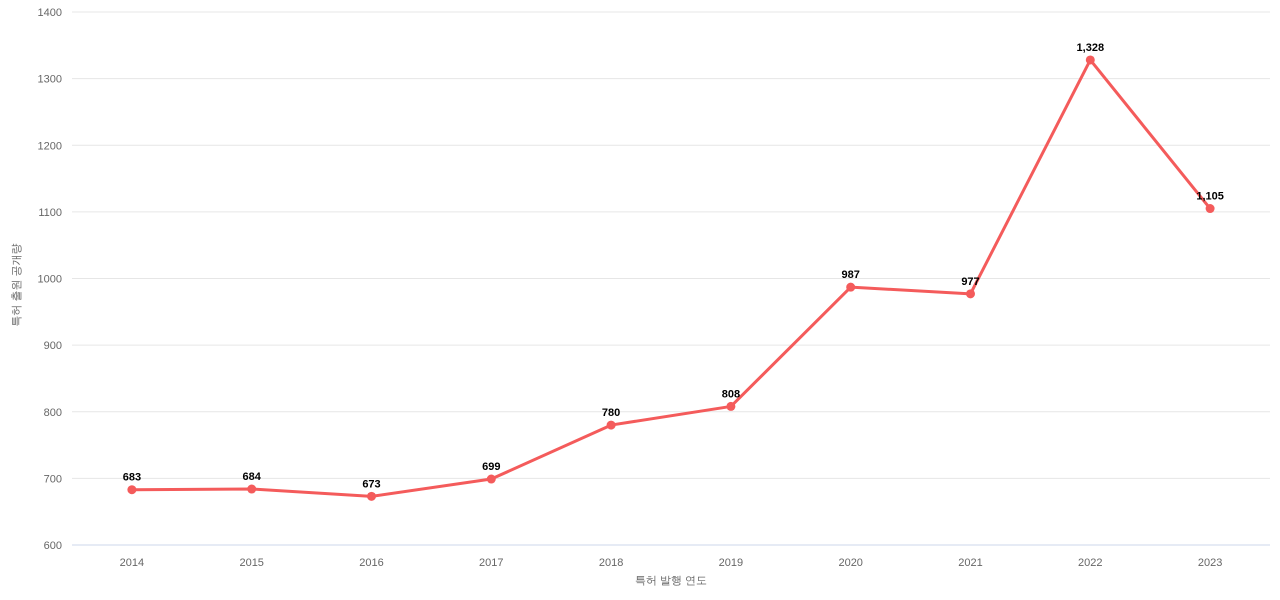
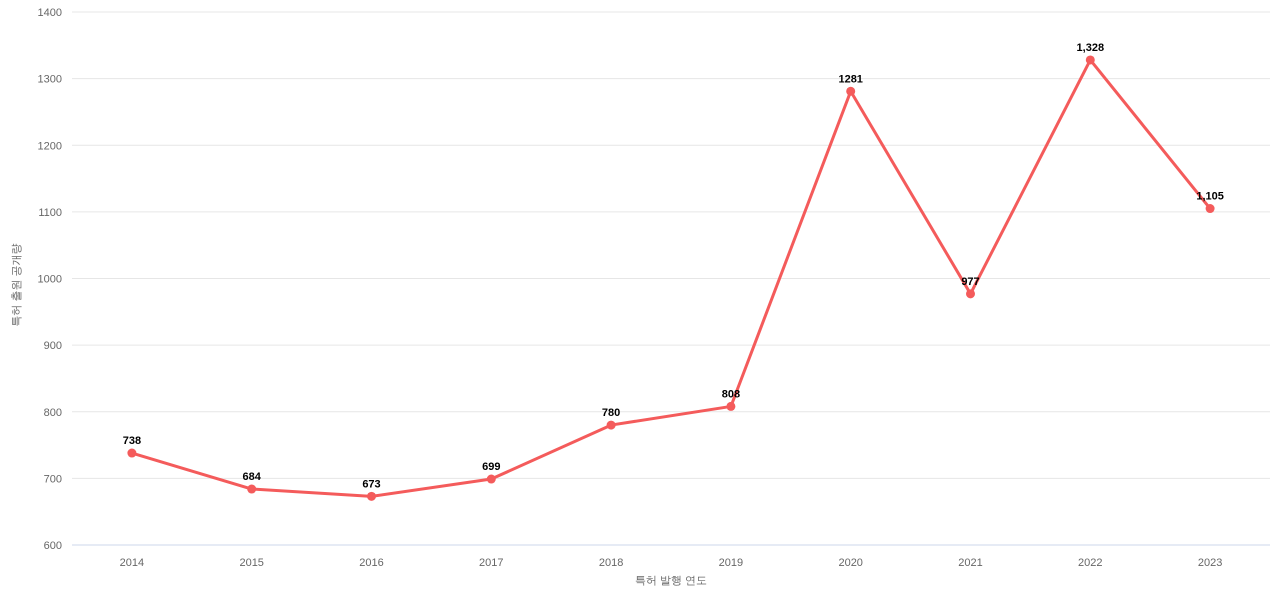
2014: 683 -> 738
2020: 987 -> 1281
